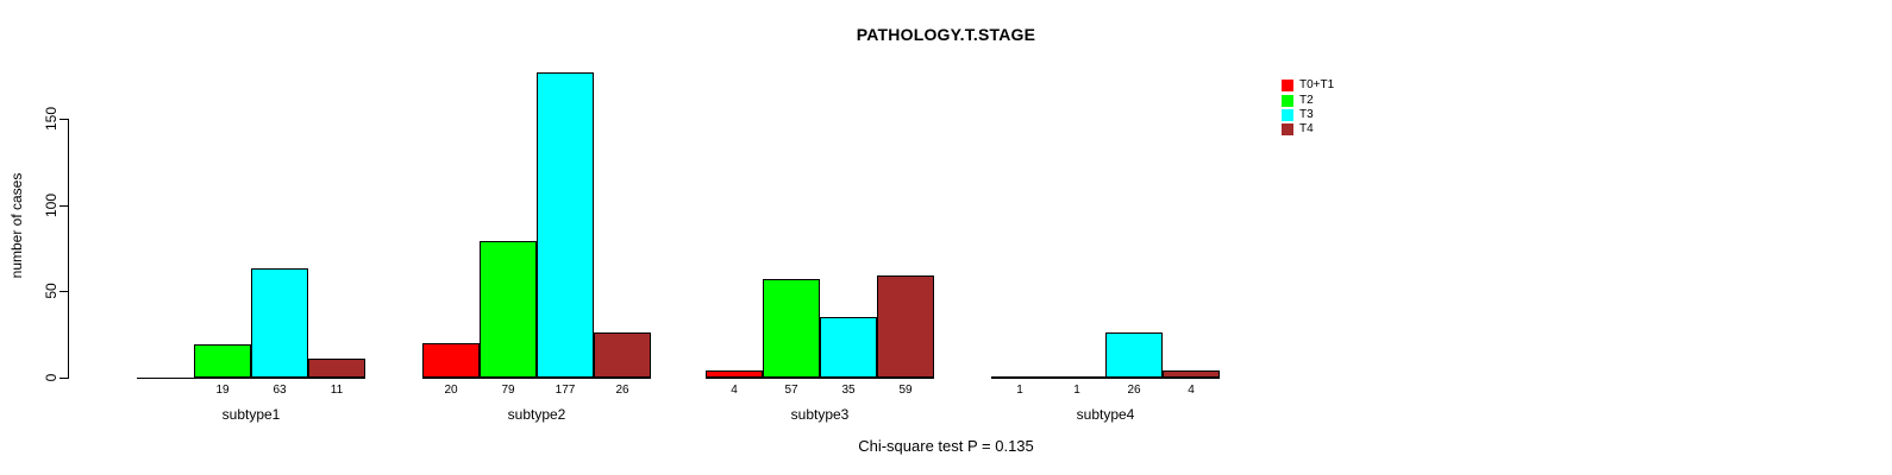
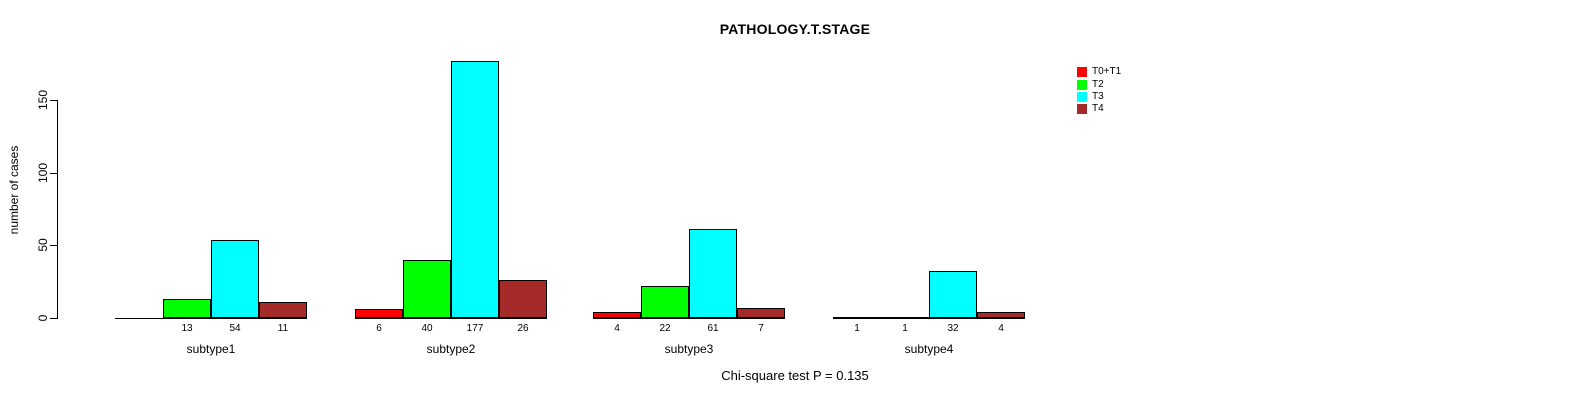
T2/subtype1: 19 -> 13
T3/subtype1: 63 -> 54
T0+T1/subtype2: 20 -> 6
T2/subtype2: 79 -> 40
T2/subtype3: 57 -> 22
T3/subtype3: 35 -> 61
T4/subtype3: 59 -> 7
T3/subtype4: 26 -> 32
